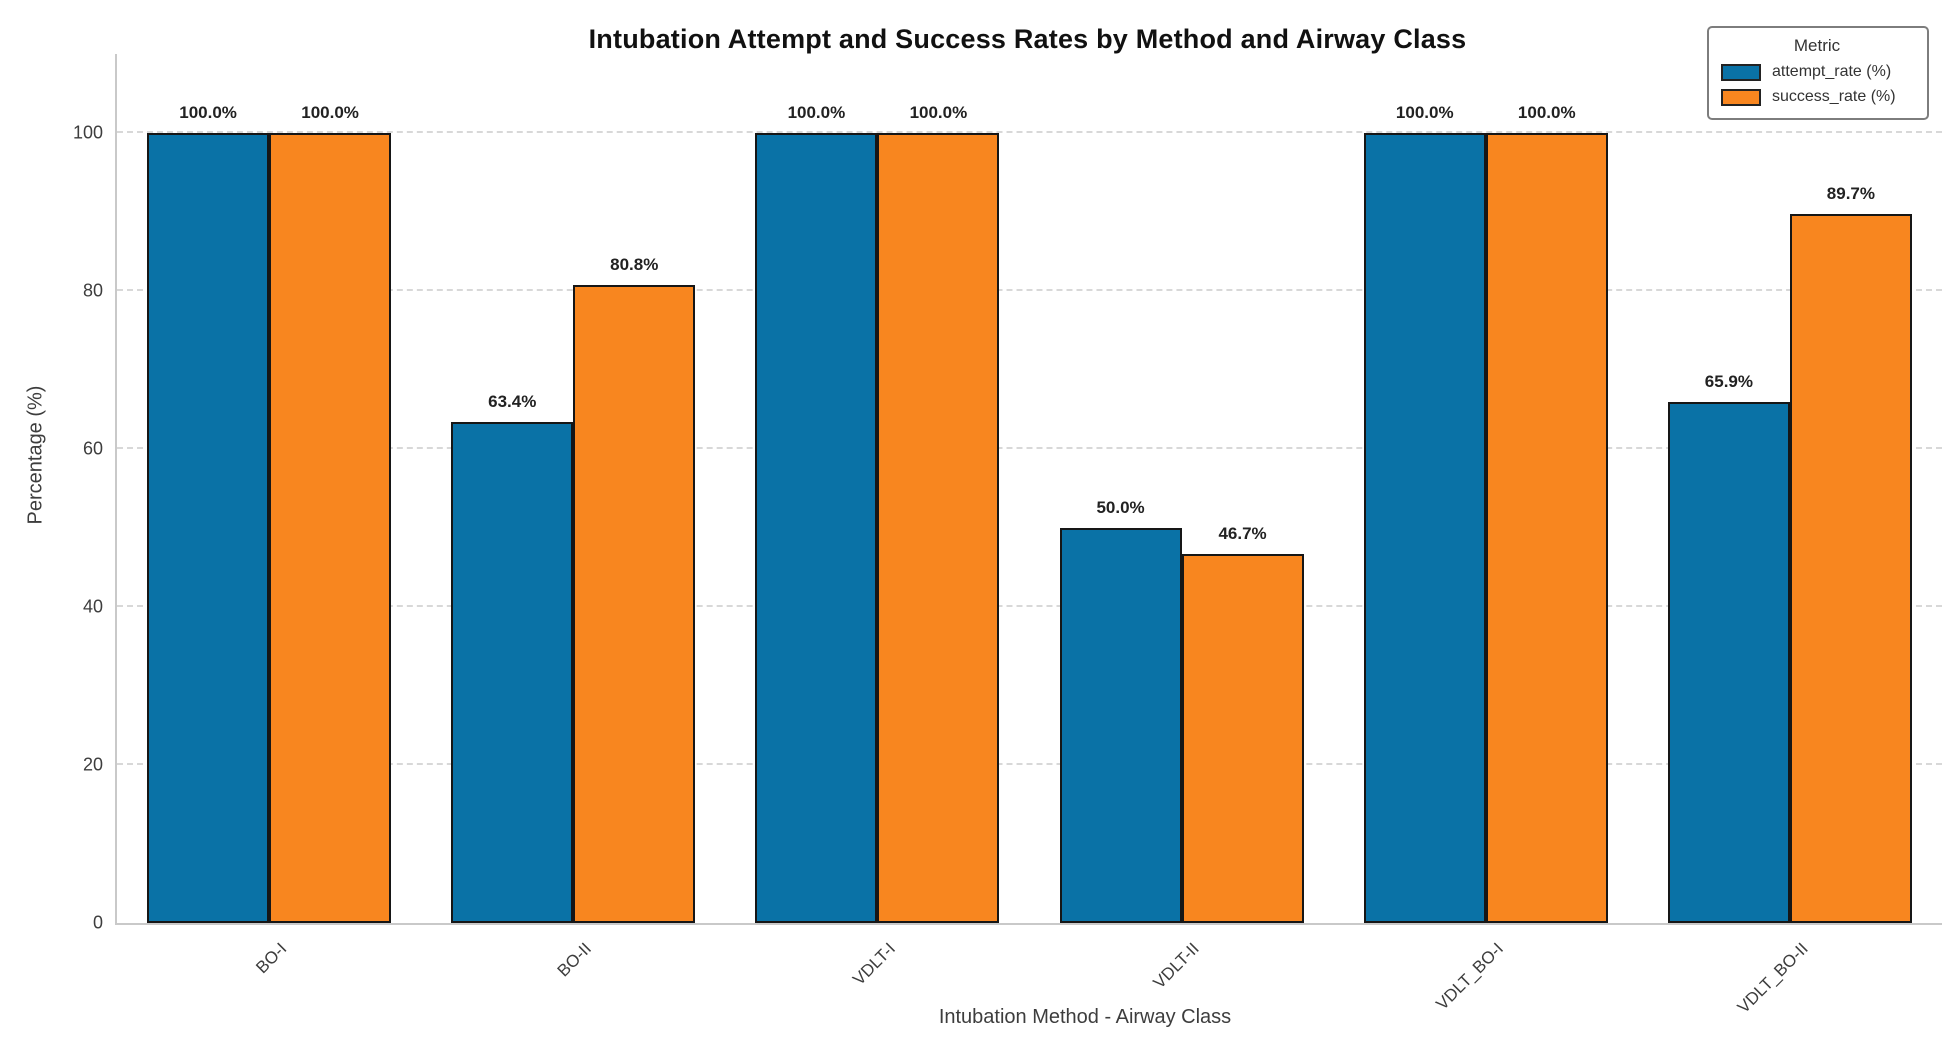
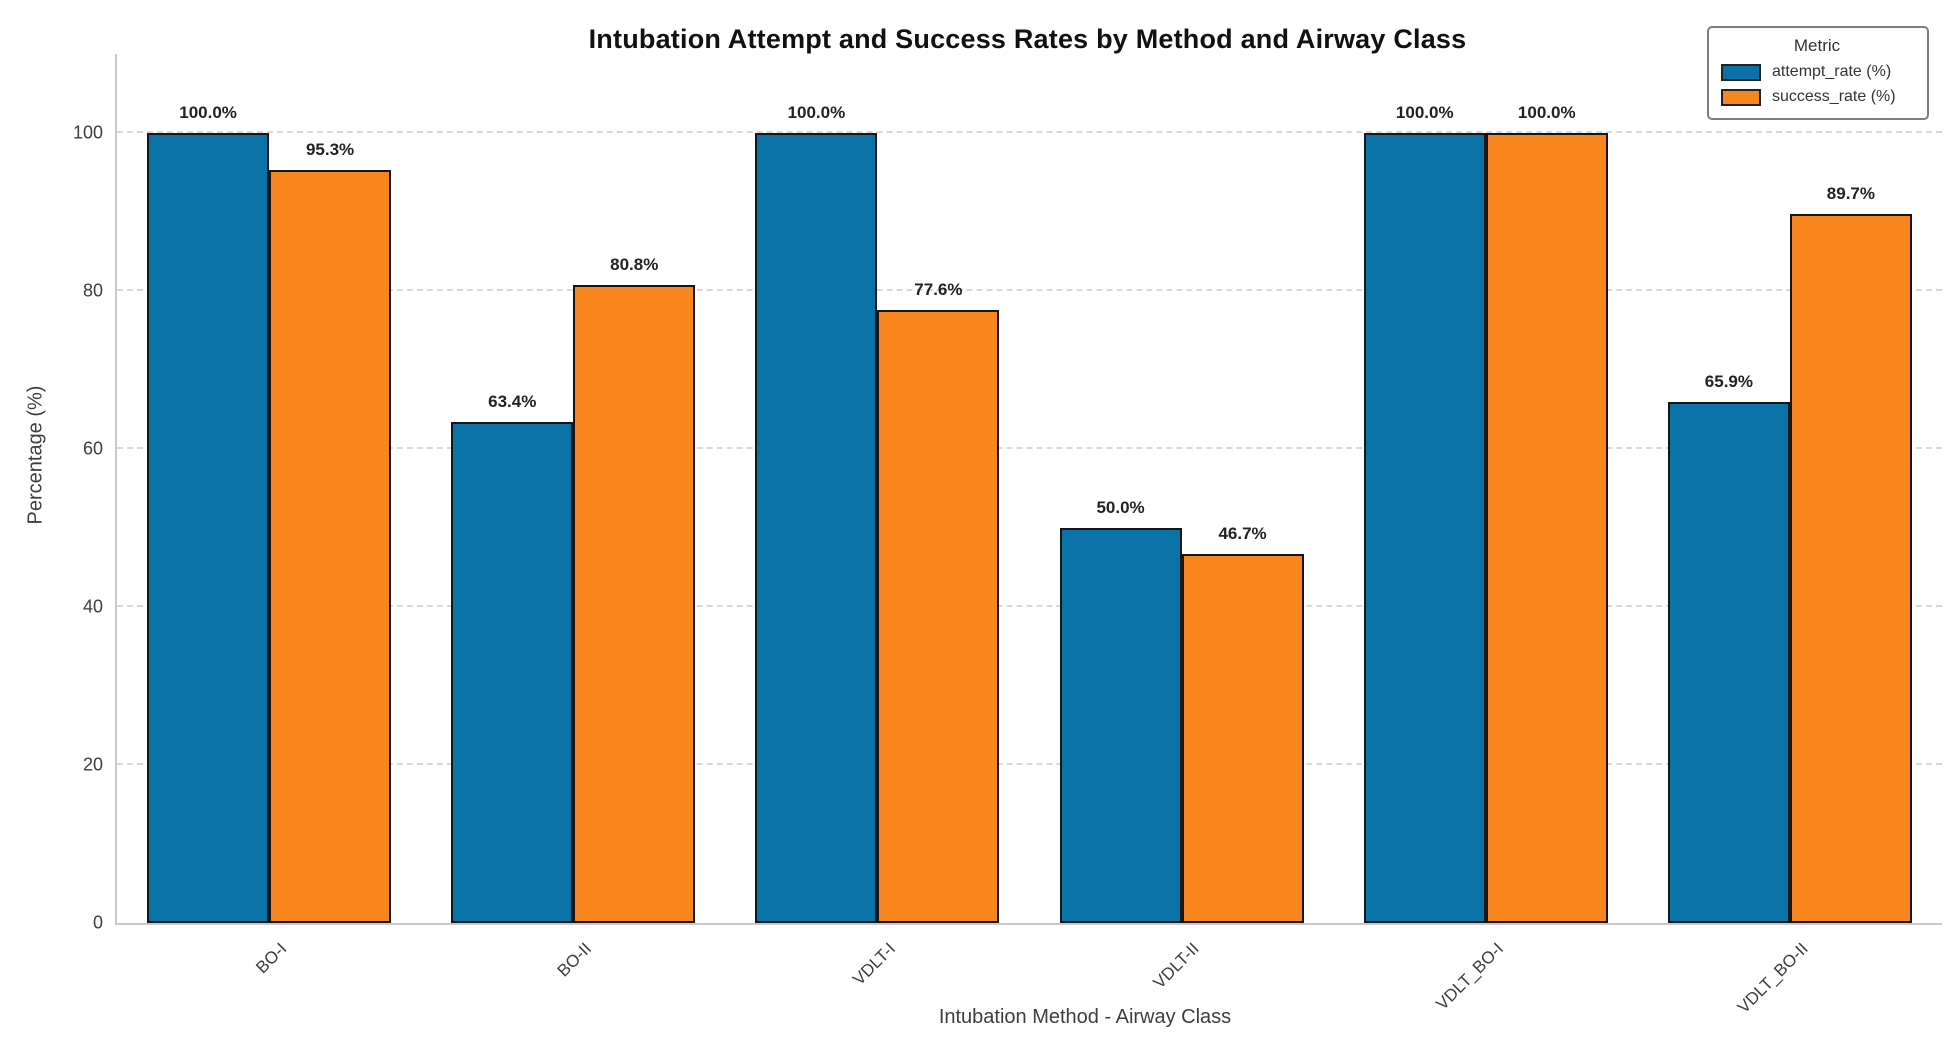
success_rate (%)/BO-I: 100.0% -> 95.3%
success_rate (%)/VDLT-I: 100.0% -> 77.6%
